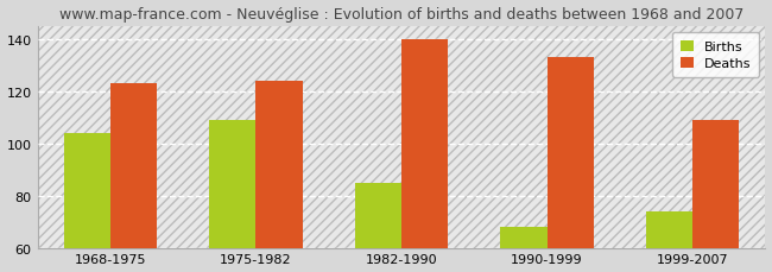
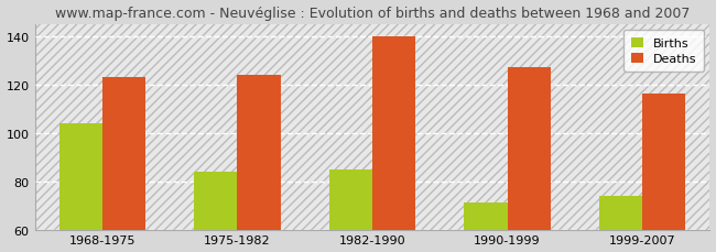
Births/1975-1982: 109 -> 84
Births/1990-1999: 68 -> 71
Deaths/1990-1999: 133 -> 127
Deaths/1999-2007: 109 -> 116
